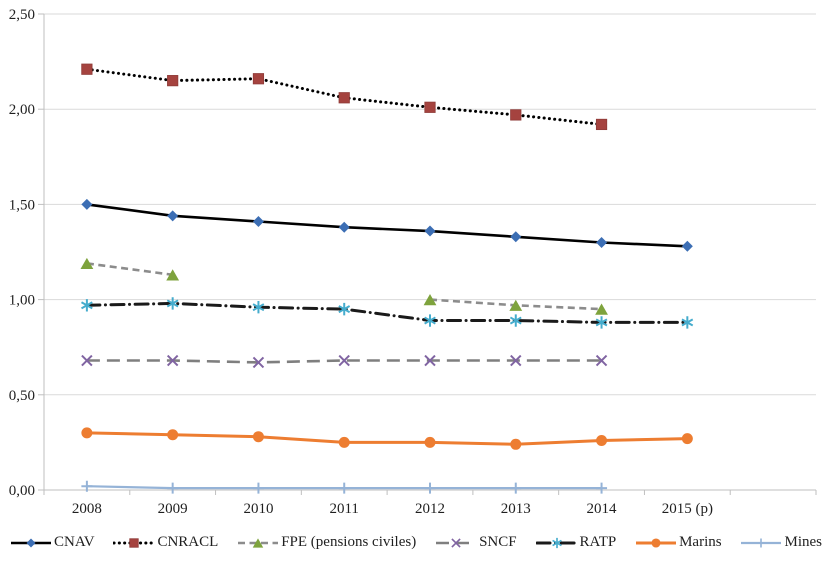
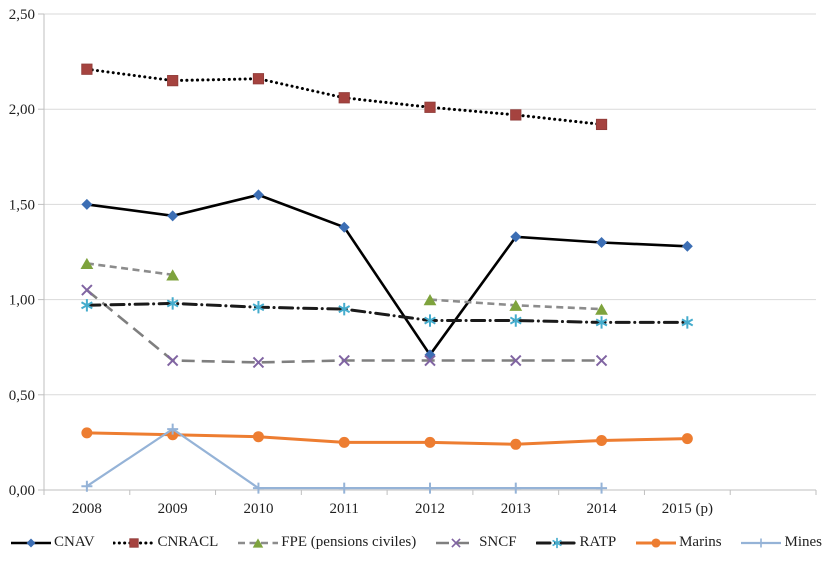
SNCF/2008: 0,68 -> 1,05
Mines/2009: 0,01 -> 0,32
CNAV/2010: 1,41 -> 1,55
CNAV/2012: 1,36 -> 0,71
